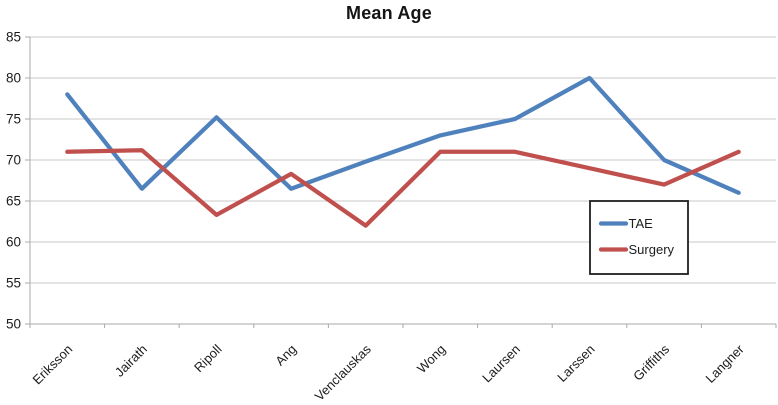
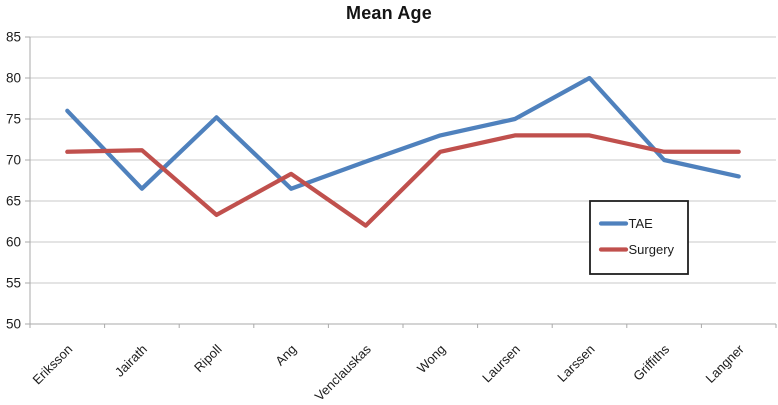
TAE/Eriksson: 78 -> 76
Surgery/Laursen: 71 -> 73
Surgery/Larssen: 69 -> 73
Surgery/Griffiths: 67 -> 71
TAE/Langner: 66 -> 68
